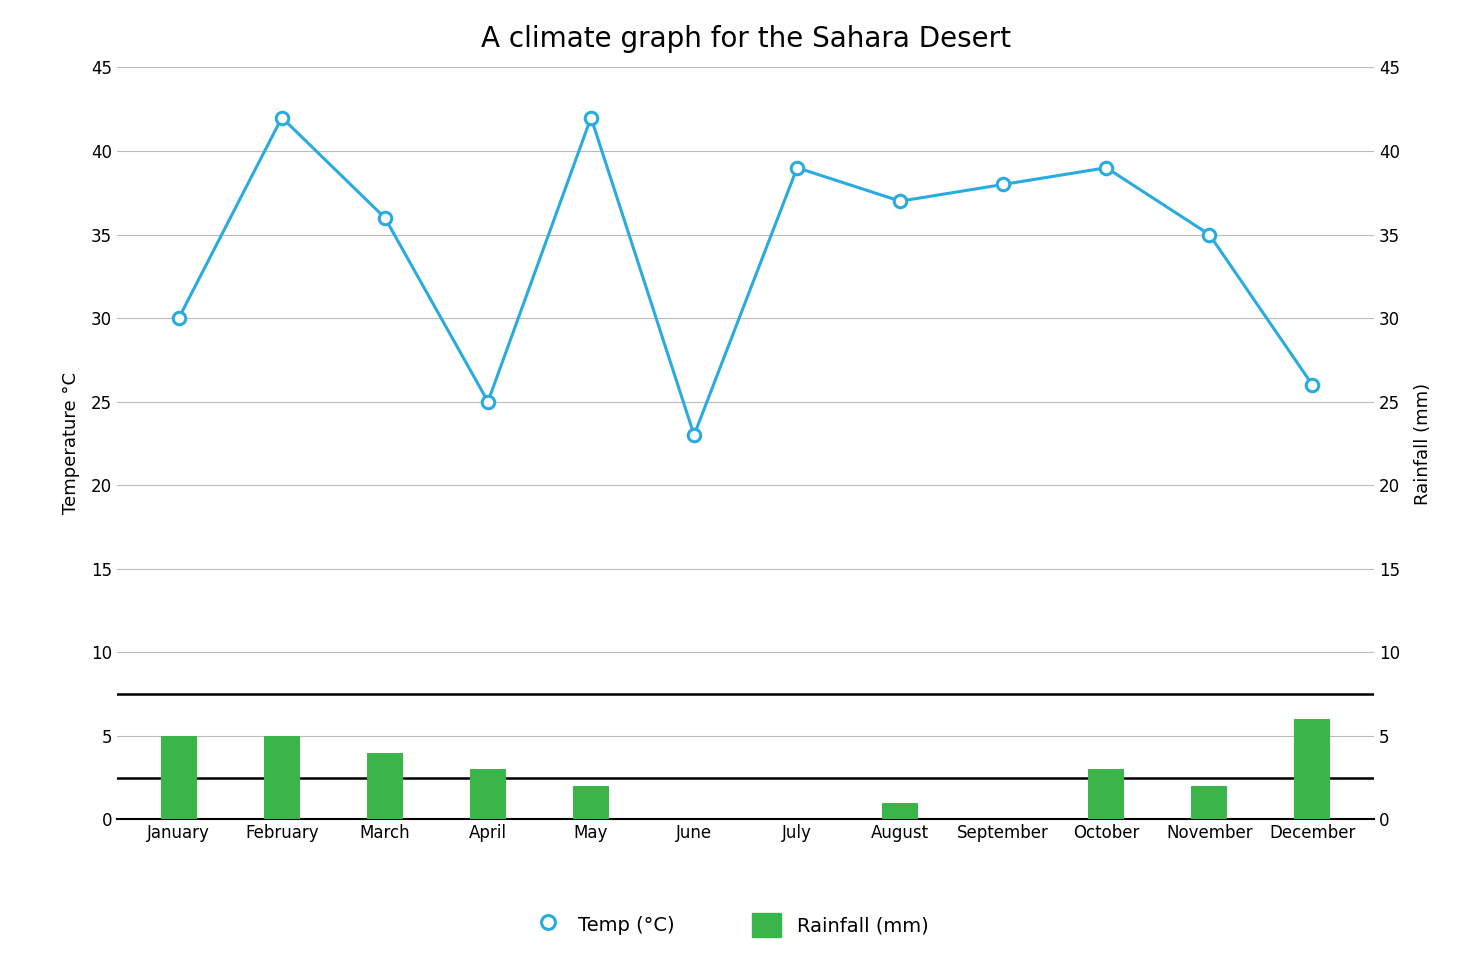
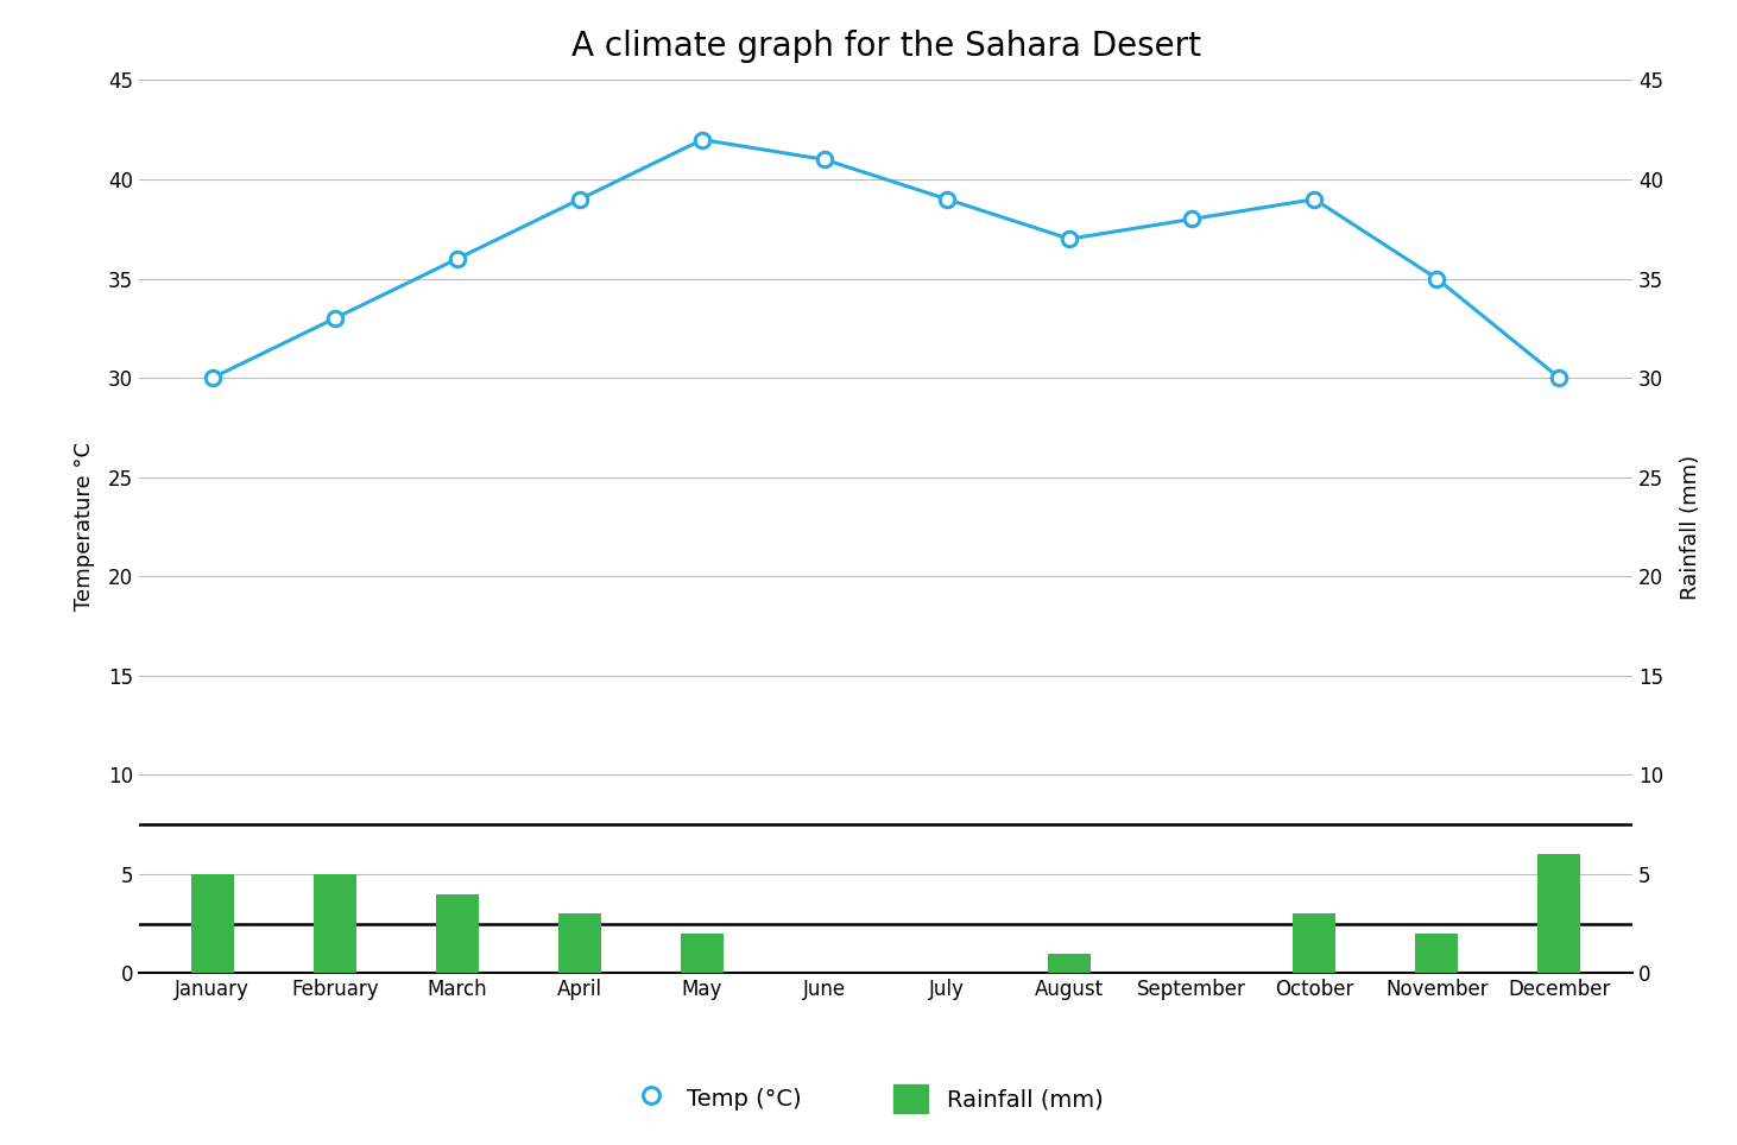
Temp (°C)/February: 42 -> 33
Temp (°C)/April: 25 -> 39
Temp (°C)/June: 23 -> 41
Temp (°C)/December: 26 -> 30
